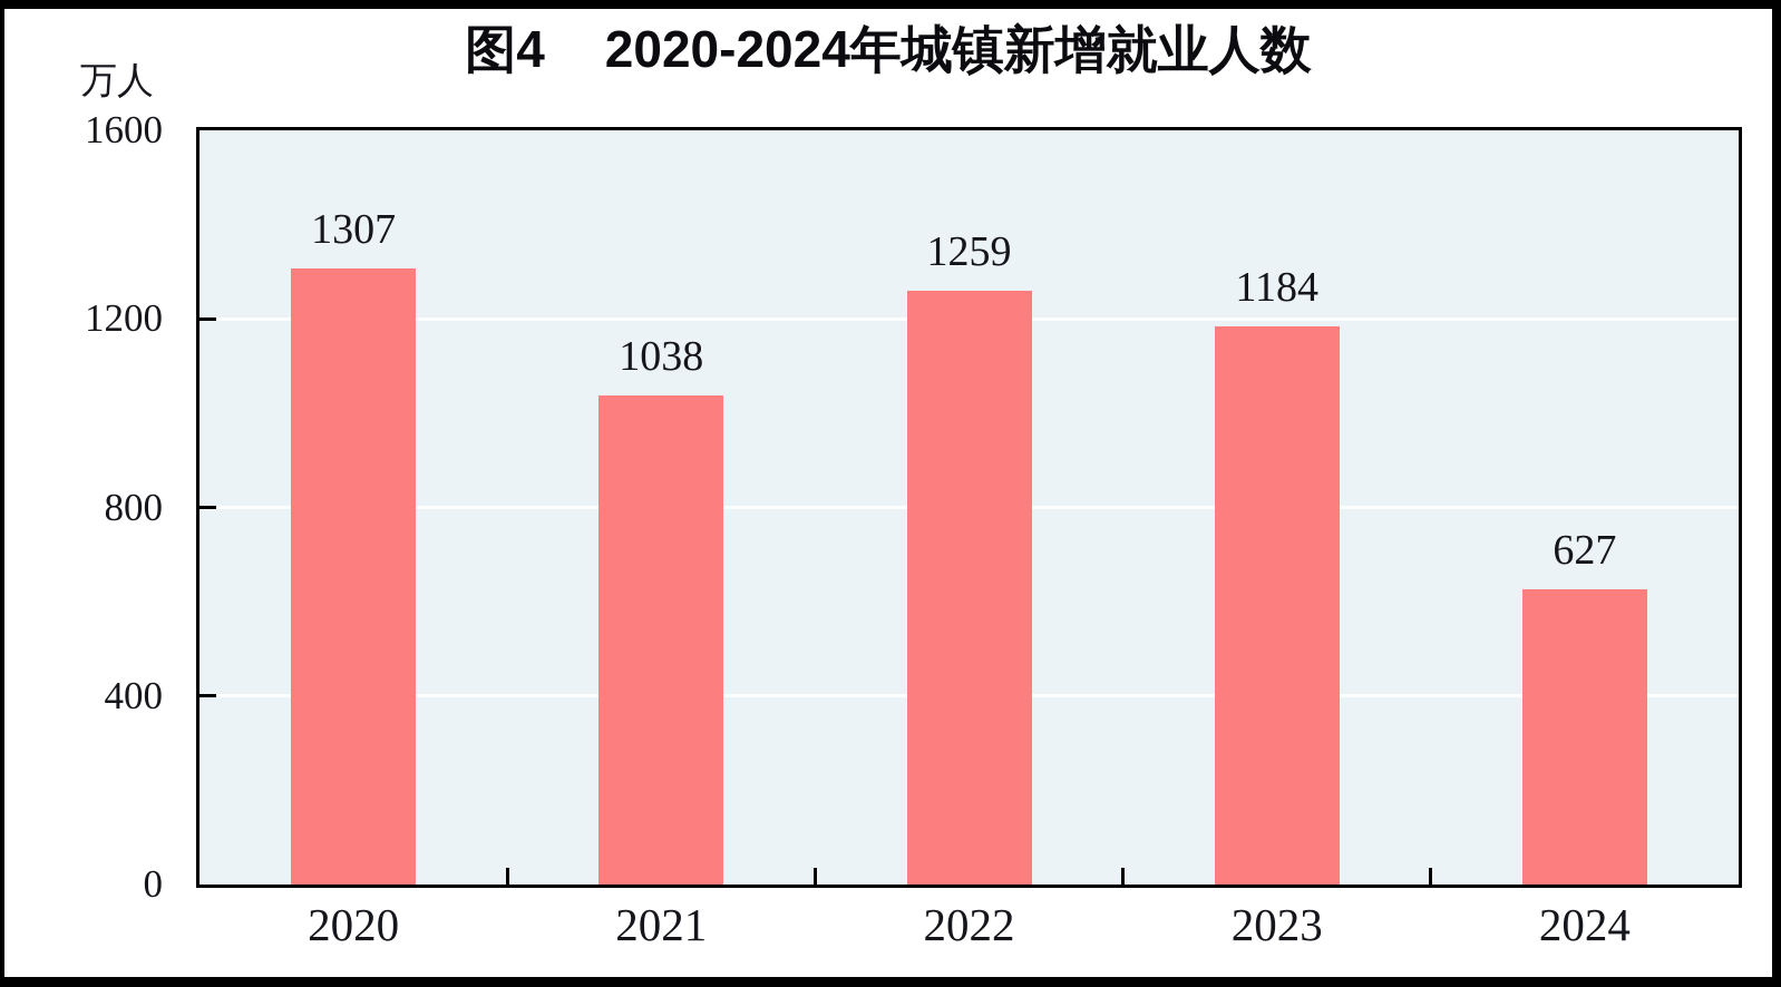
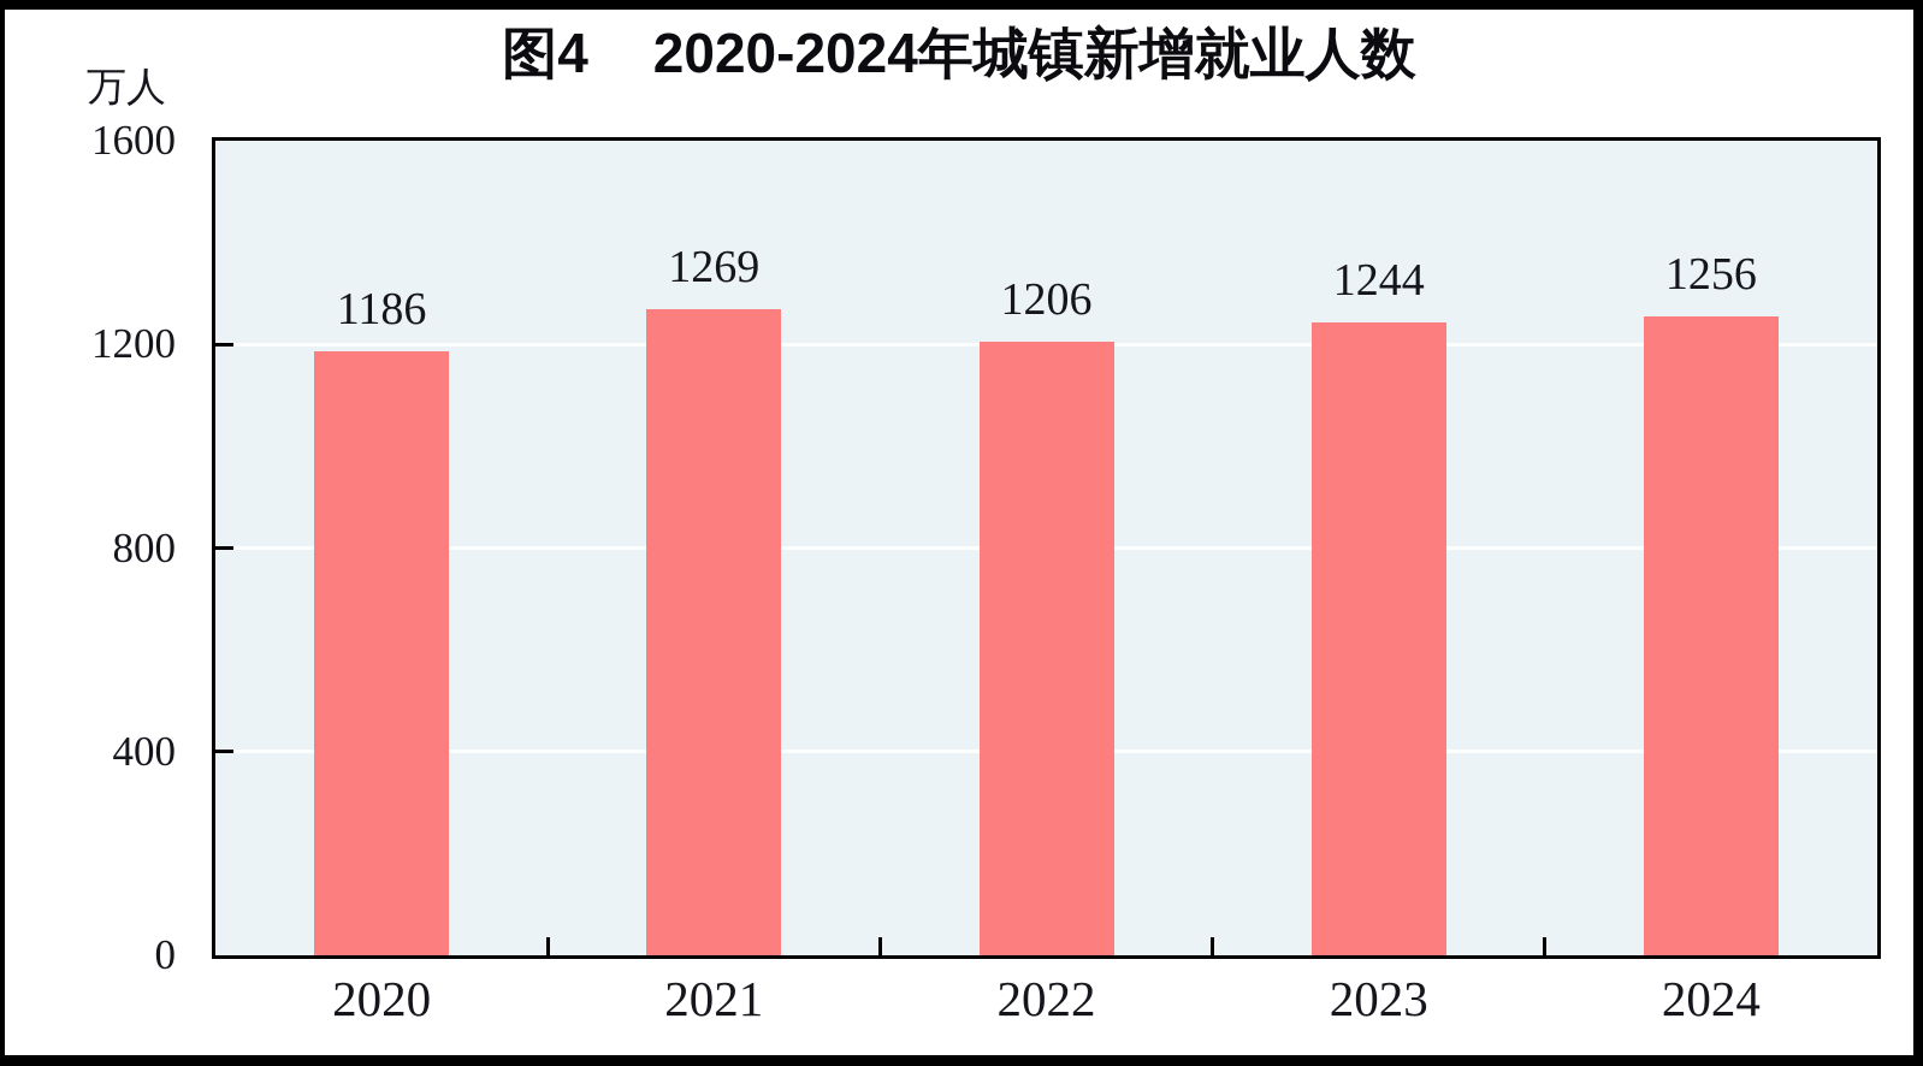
2020: 1307 -> 1186
2021: 1038 -> 1269
2022: 1259 -> 1206
2023: 1184 -> 1244
2024: 627 -> 1256
